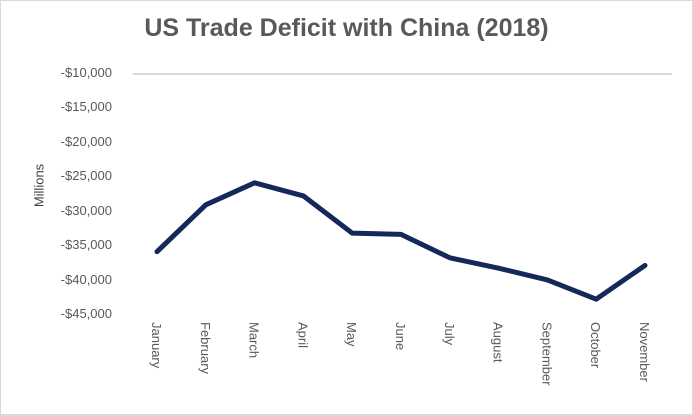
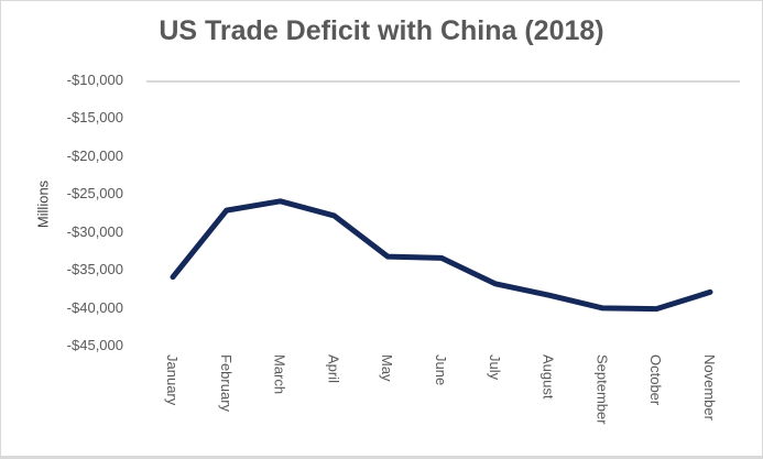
February: -$29000 -> -$27000
October: -$43000 -> -$40000
